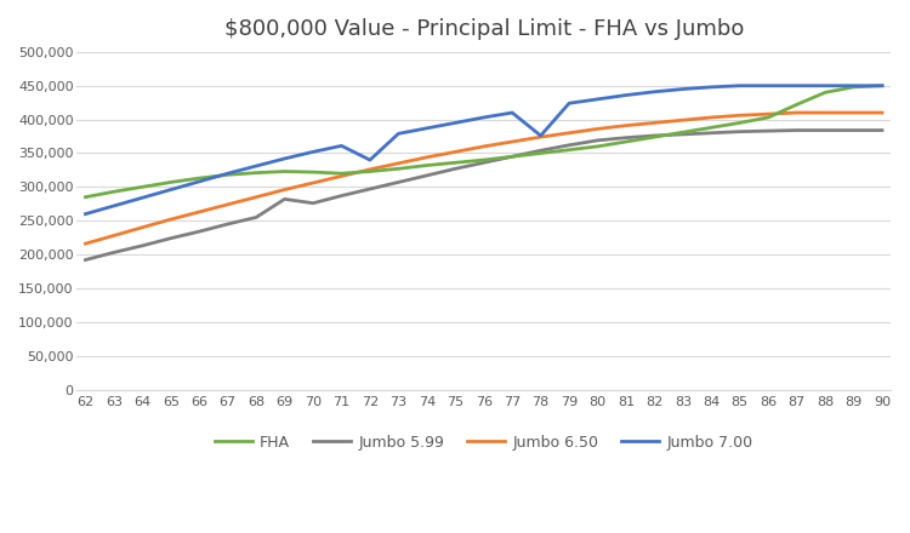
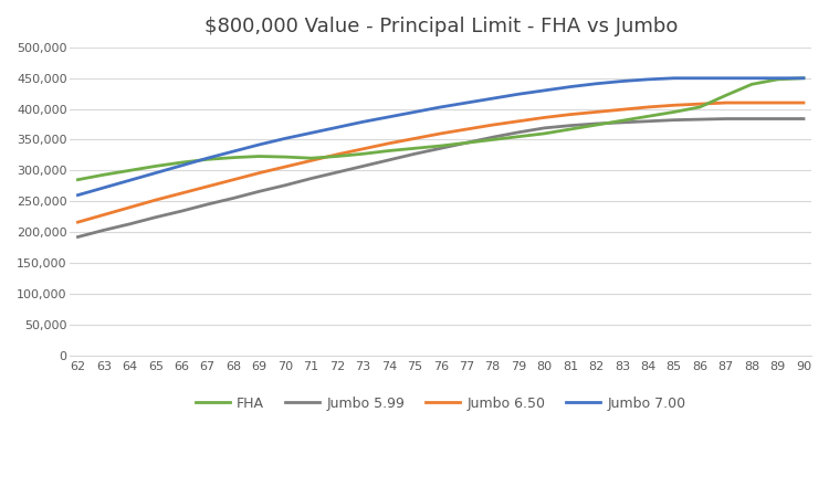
Jumbo 5.99/69: 282,000 -> 266,000
Jumbo 7.00/72: 340,000 -> 370,000
Jumbo 7.00/78: 376,000 -> 417,000
